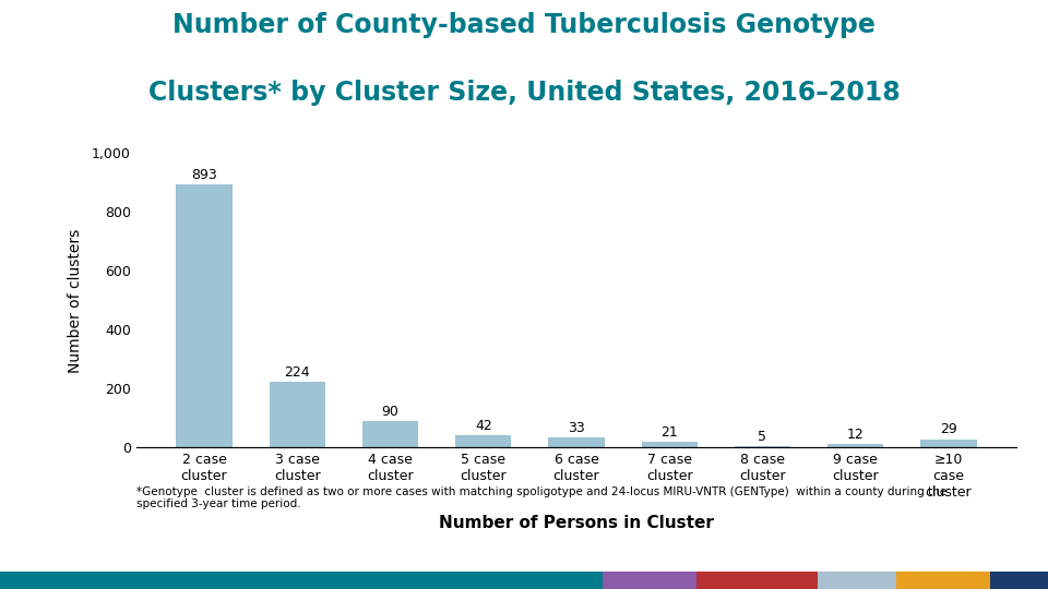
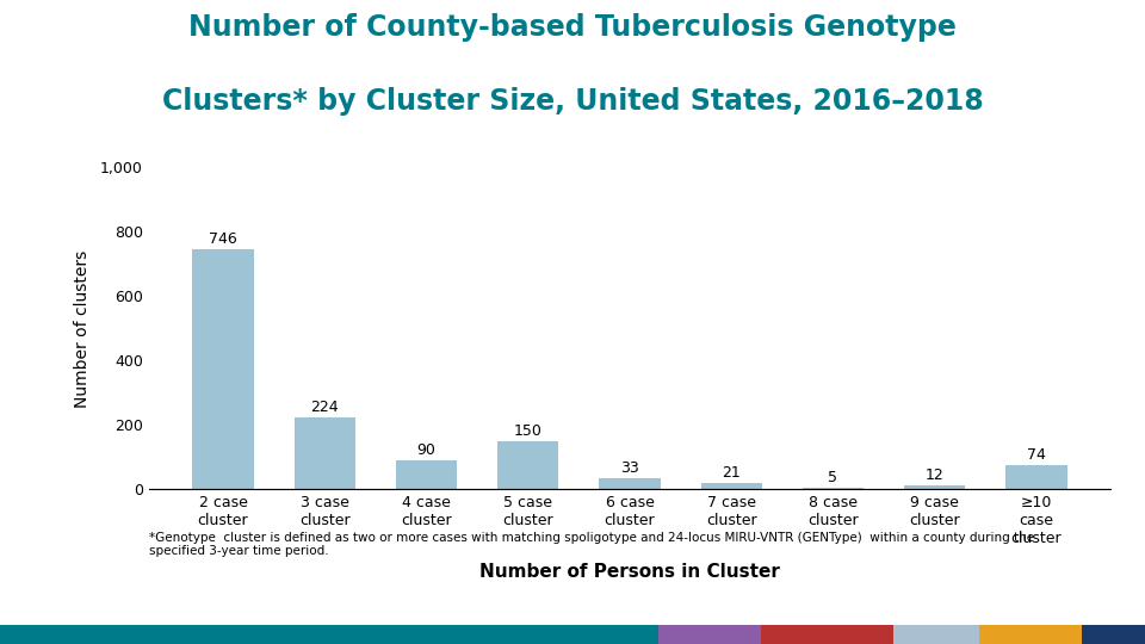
2 case cluster: 893 -> 746
5 case cluster: 42 -> 150
≥10 case cluster: 29 -> 74
